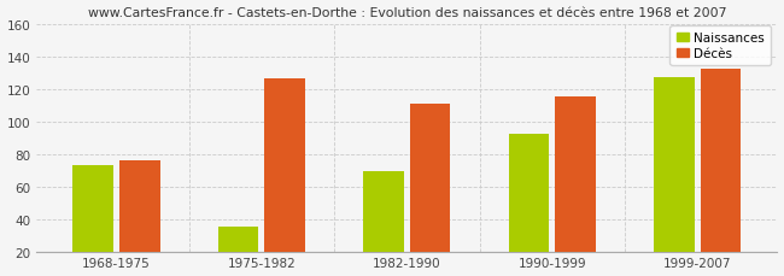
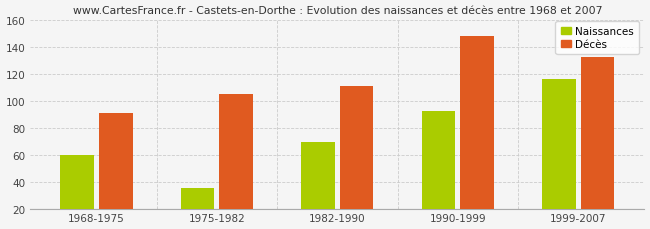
Naissances/1968-1975: 73 -> 60
Décès/1968-1975: 76 -> 91
Décès/1975-1982: 126 -> 105
Décès/1990-1999: 115 -> 148
Naissances/1999-2007: 127 -> 116
